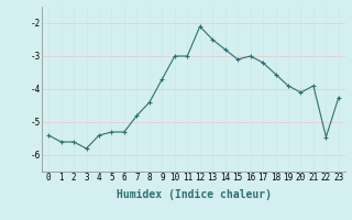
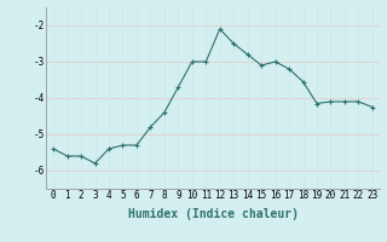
19: -3.90 -> -4.15
21: -3.90 -> -4.10
22: -5.45 -> -4.10
